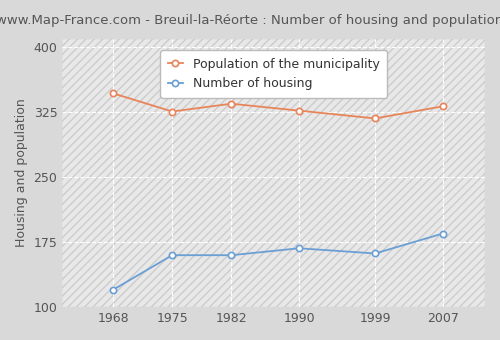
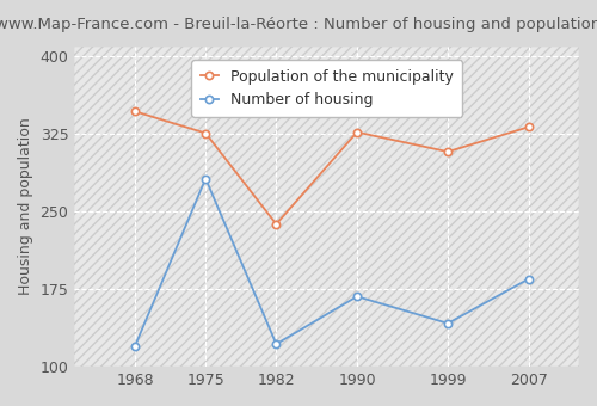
Number of housing/1975: 160 -> 282
Number of housing/1982: 160 -> 122
Population of the municipality/1982: 335 -> 238
Number of housing/1999: 162 -> 142
Population of the municipality/1999: 318 -> 308
